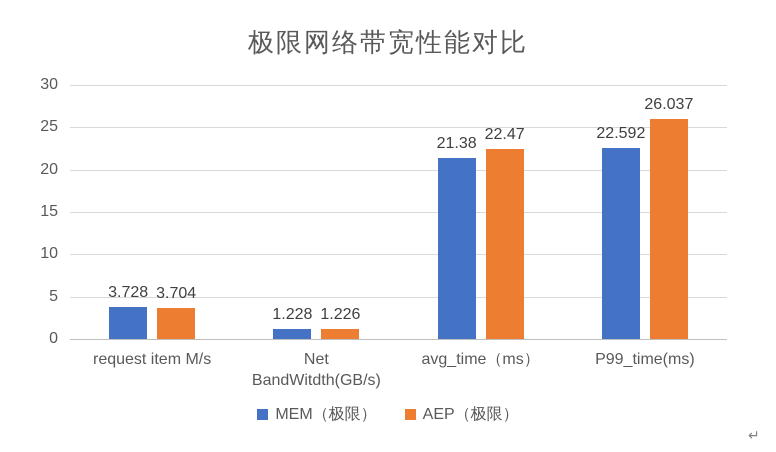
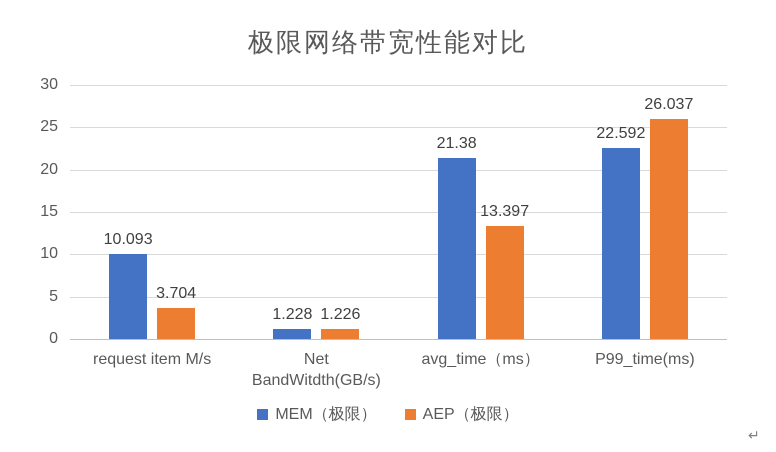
MEM（极限）/request item M/s: 3.728 -> 10.093
AEP（极限）/avg_time（ms）: 22.47 -> 13.397
